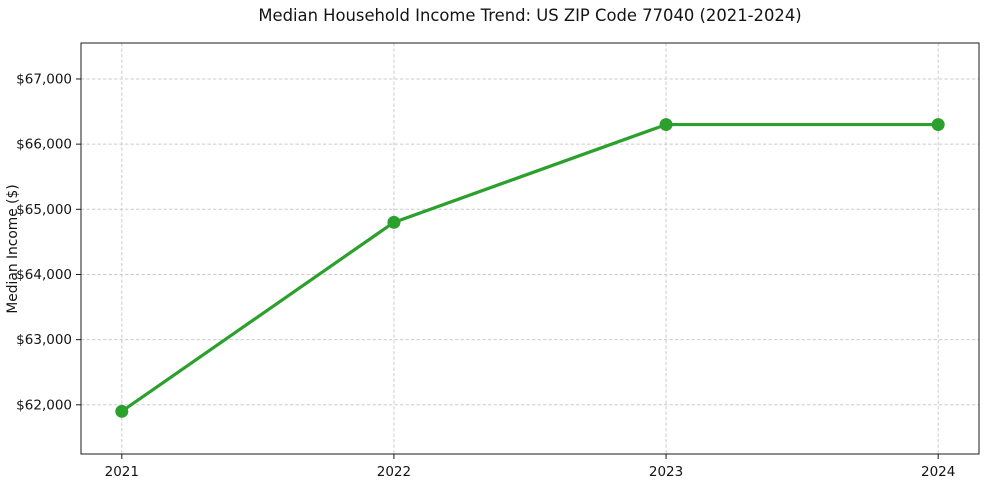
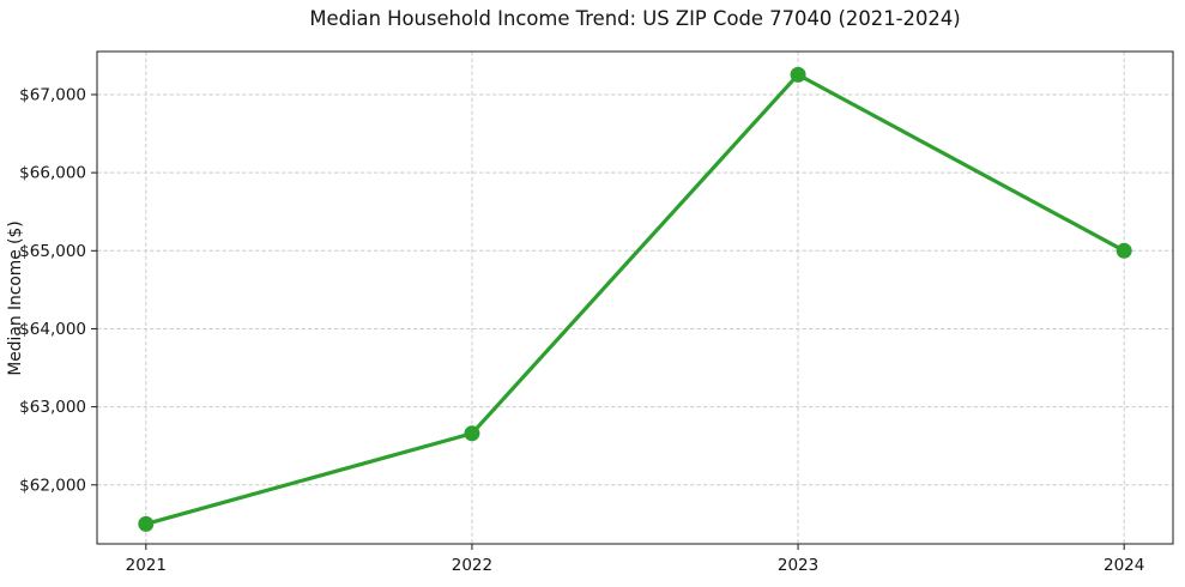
2021: $61900 -> $61500
2022: $64800 -> $62700
2023: $66300 -> $67300
2024: $66300 -> $65000
